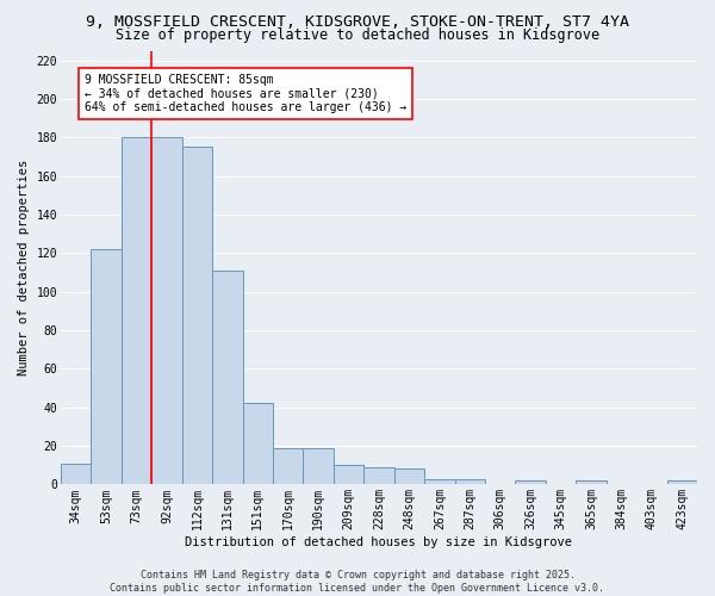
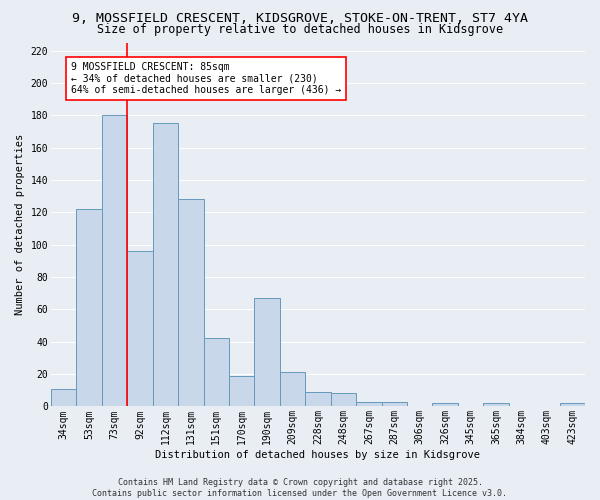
92sqm: 180 -> 96
131sqm: 111 -> 128
190sqm: 19 -> 67
209sqm: 10 -> 21
